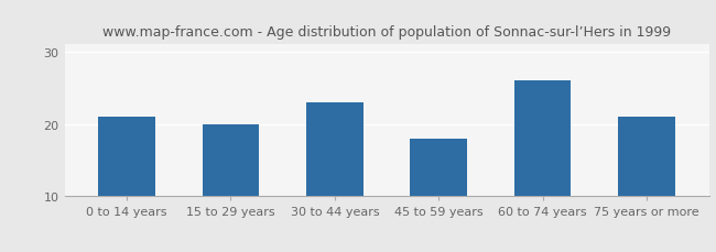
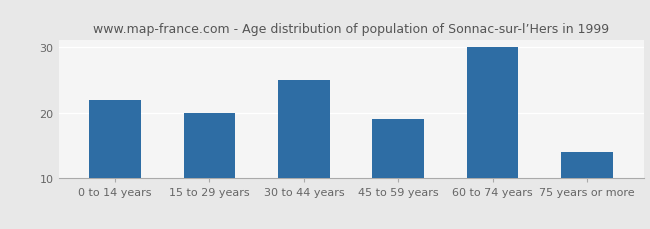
0 to 14 years: 21 -> 22
30 to 44 years: 23 -> 25
45 to 59 years: 18 -> 19
60 to 74 years: 26 -> 30
75 years or more: 21 -> 14
